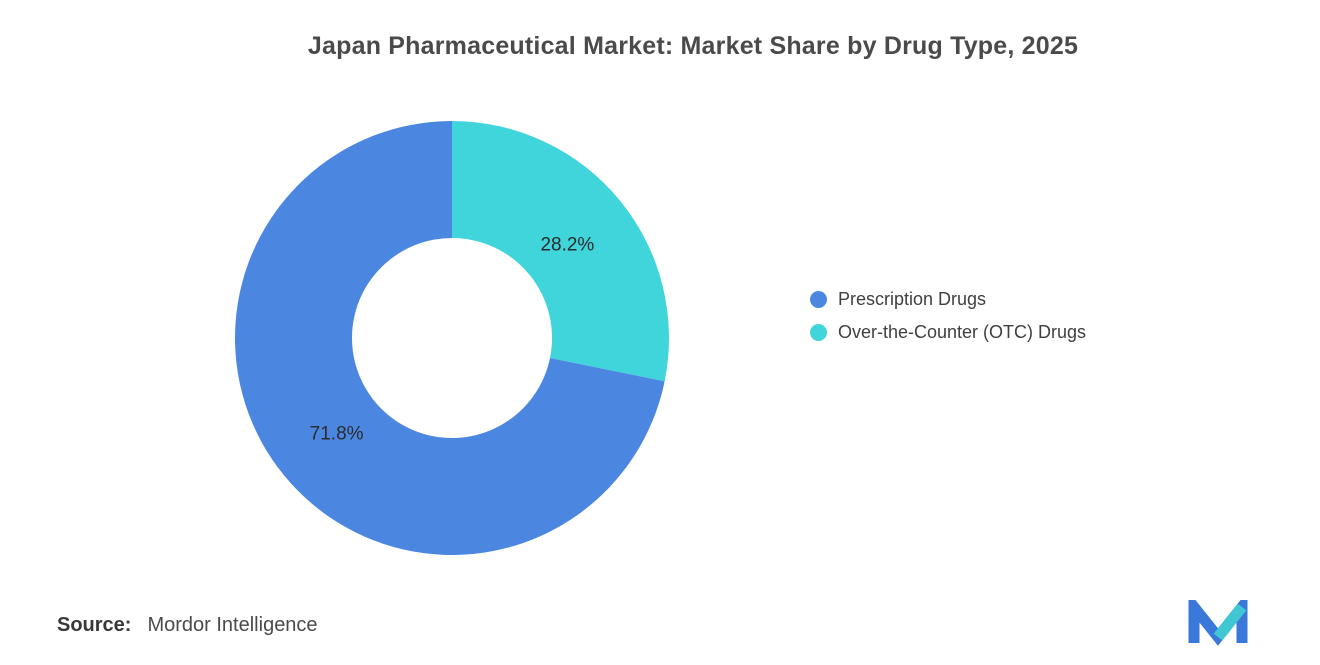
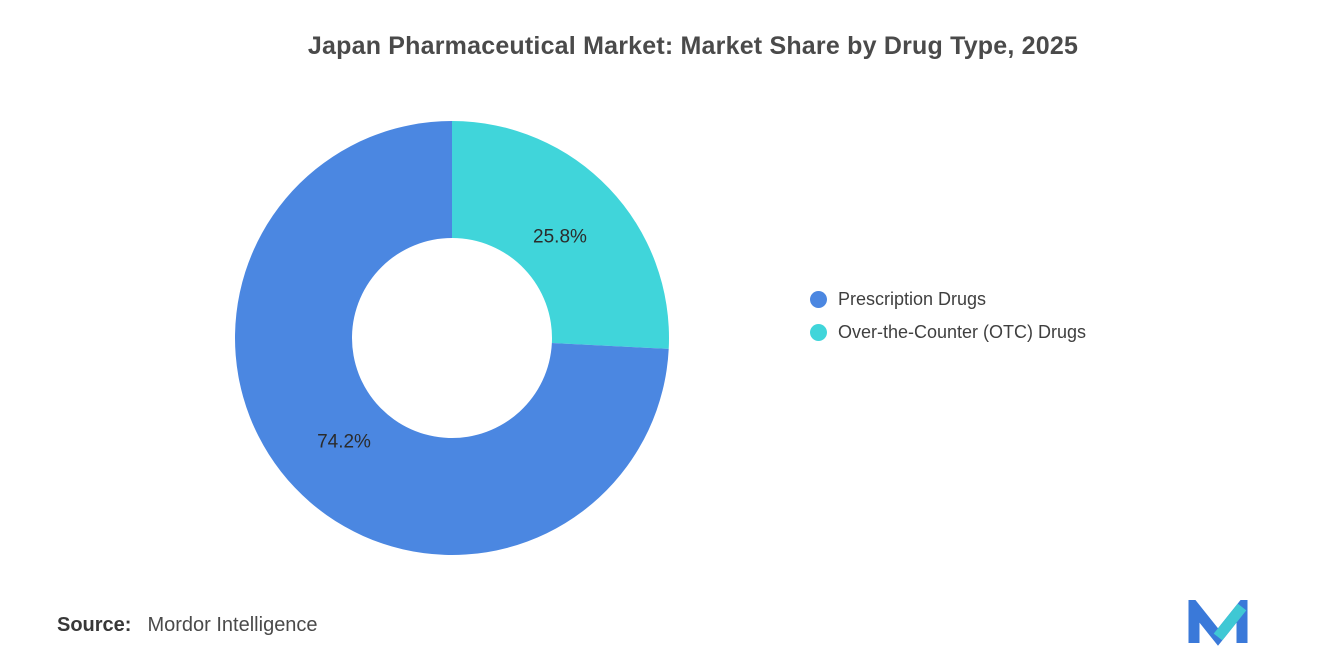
Prescription Drugs: 71.8% -> 74.2%
Over-the-Counter (OTC) Drugs: 28.2% -> 25.8%
